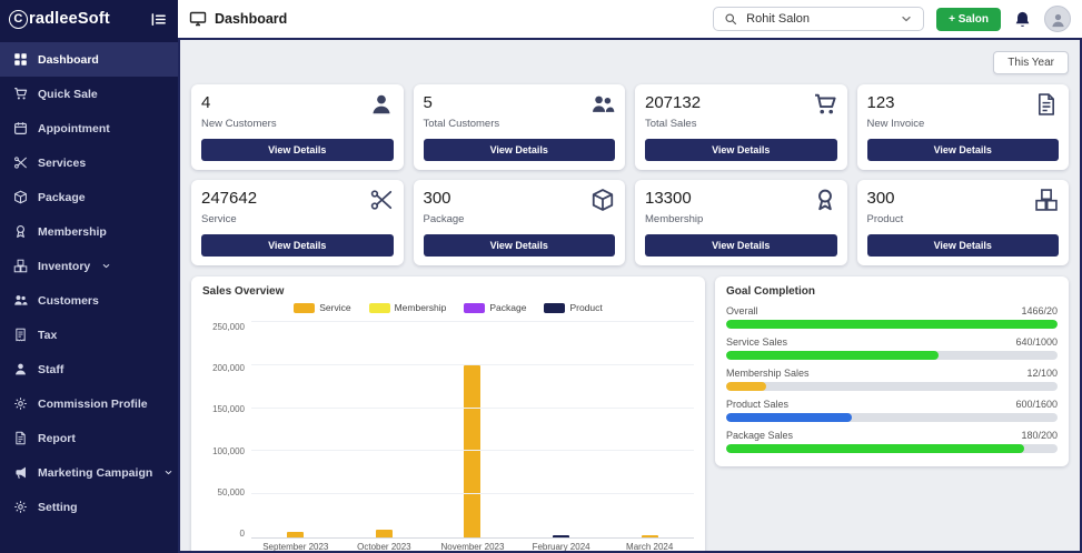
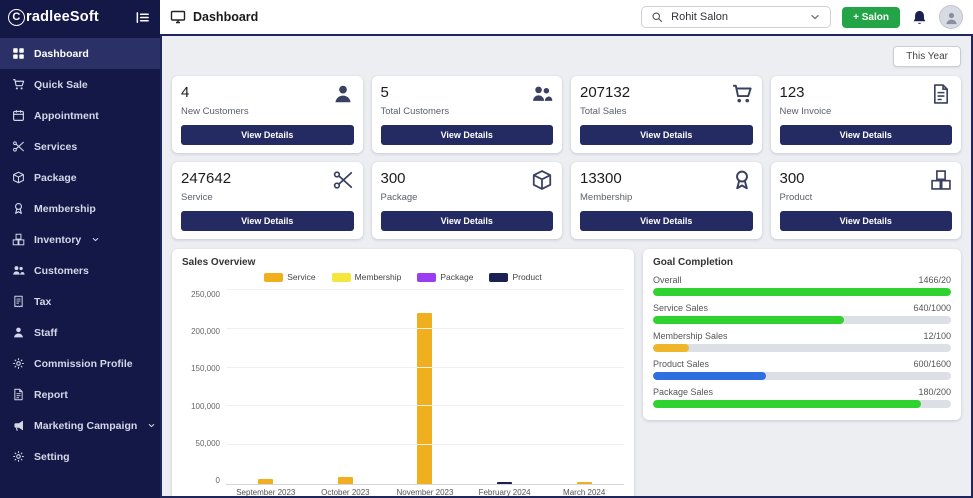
Service/November 2023: 200000 -> 220000
